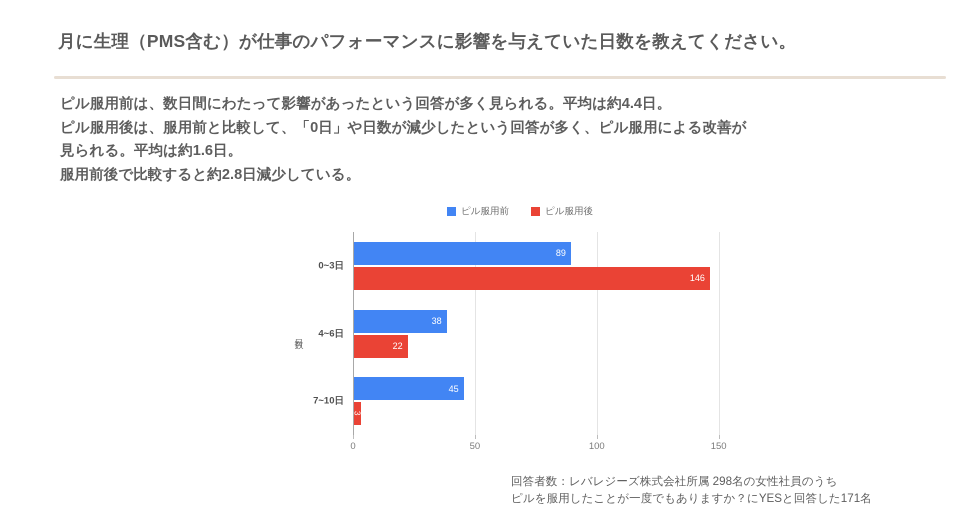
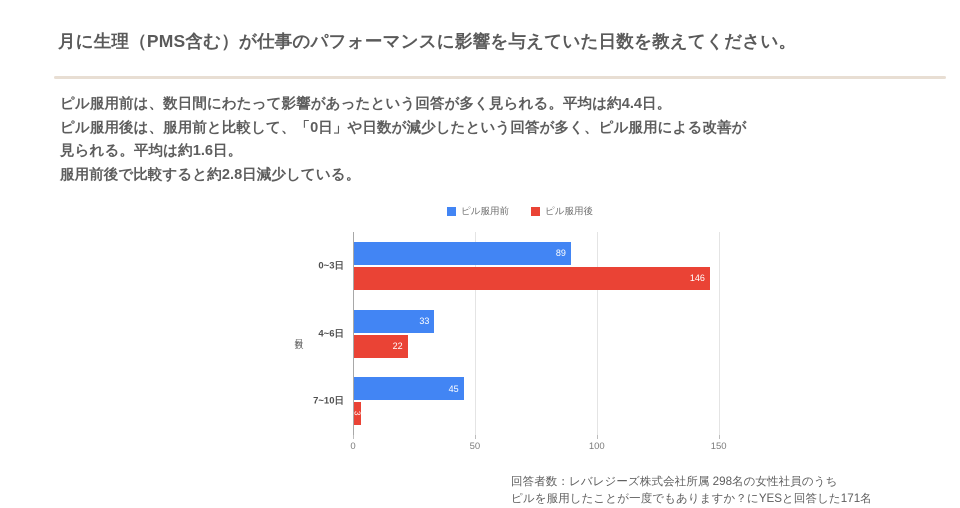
ピル服用前/4~6日: 38 -> 33
